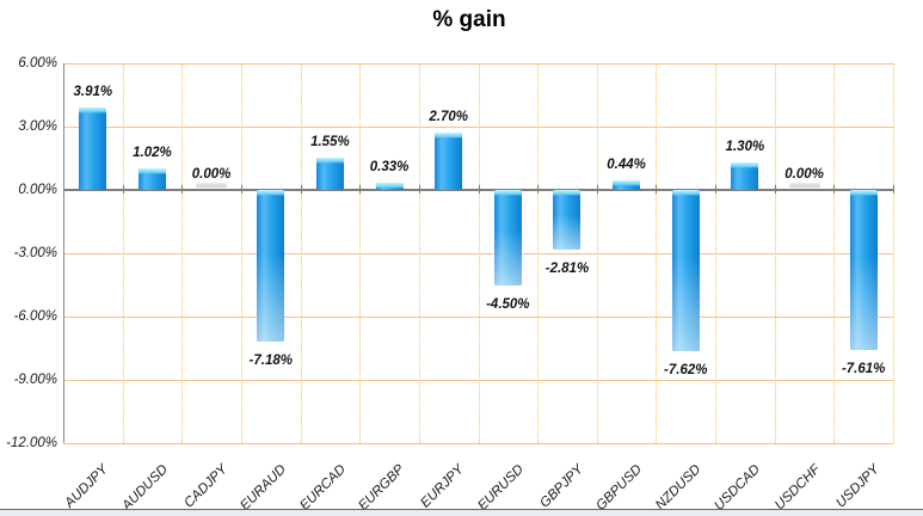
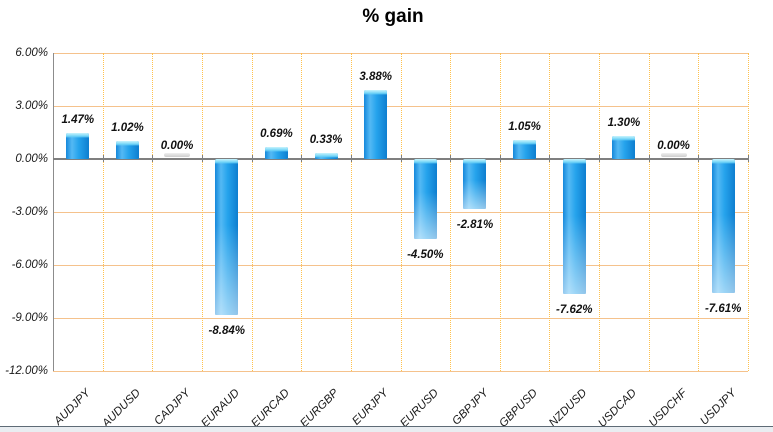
AUDJPY: 3.91% -> 1.47%
EURAUD: -7.18% -> -8.84%
EURCAD: 1.55% -> 0.69%
EURJPY: 2.70% -> 3.88%
GBPUSD: 0.44% -> 1.05%
